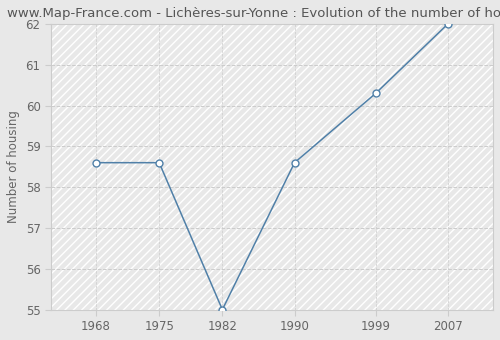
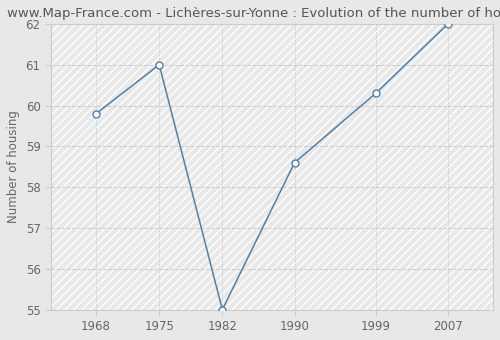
1968: 58.6 -> 59.8
1975: 58.6 -> 61.0
